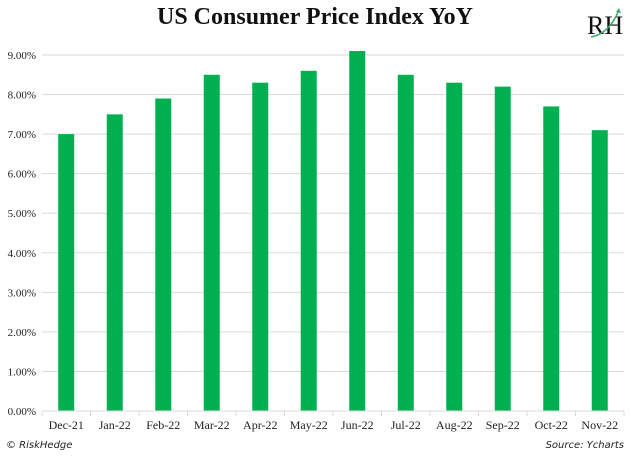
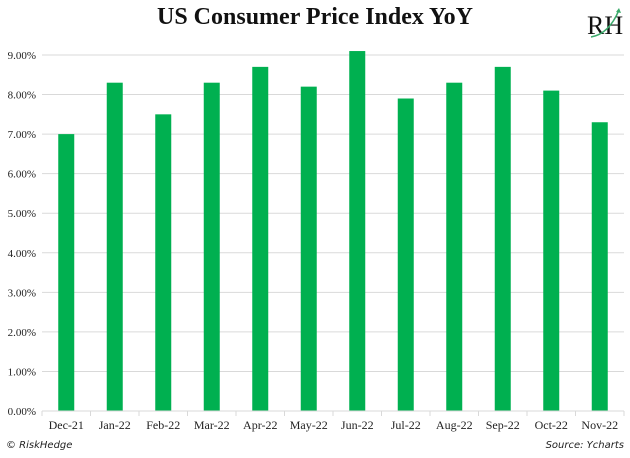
Jan-22: 7.5% -> 8.3%
Feb-22: 7.9% -> 7.5%
Mar-22: 8.5% -> 8.3%
Apr-22: 8.3% -> 8.7%
May-22: 8.6% -> 8.2%
Jul-22: 8.5% -> 7.9%
Sep-22: 8.2% -> 8.7%
Oct-22: 7.7% -> 8.1%
Nov-22: 7.1% -> 7.3%
